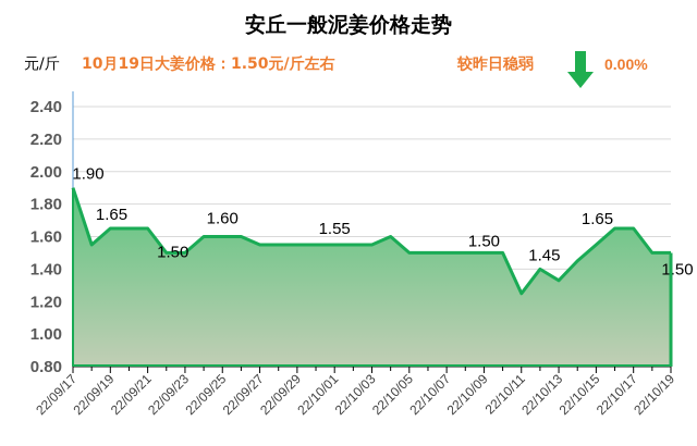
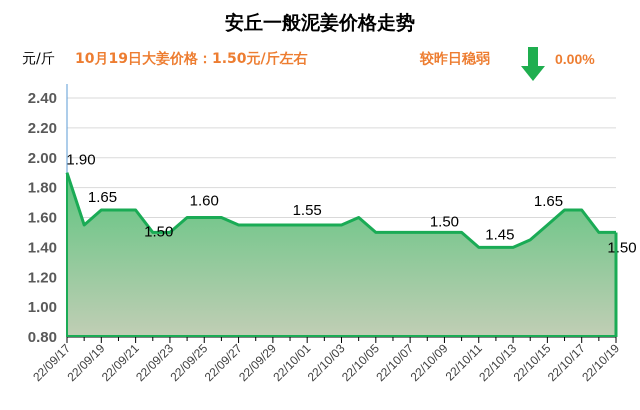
22/10/11: 1.25 -> 1.40
22/10/13: 1.33 -> 1.40
